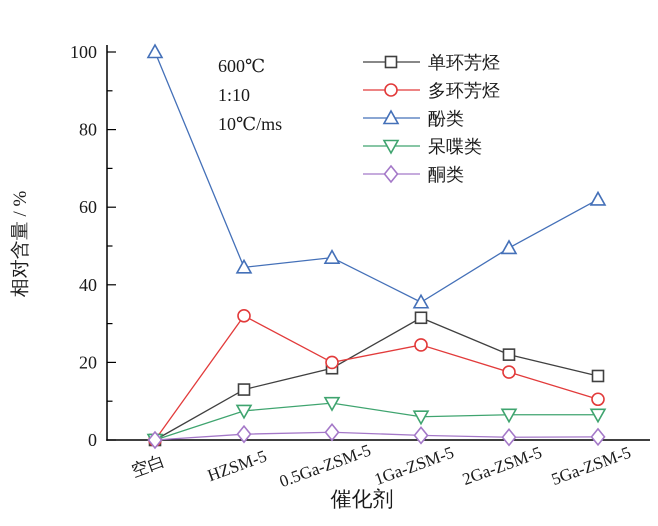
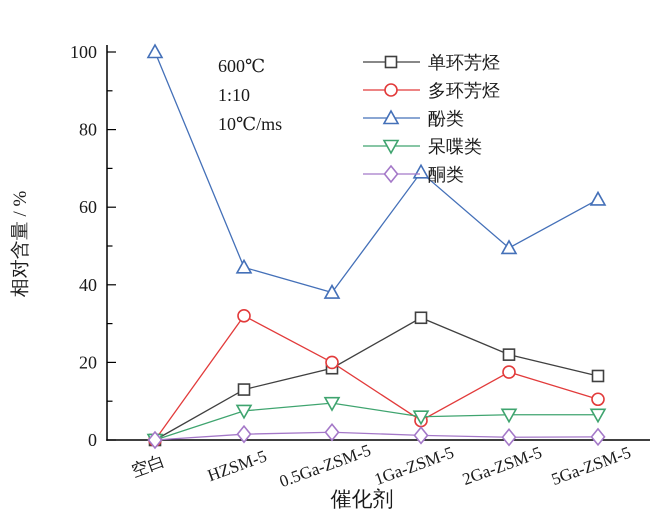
酚类/0.5Ga-ZSM-5: 47 -> 38
多环芳烃/1Ga-ZSM-5: 24 -> 5
酚类/1Ga-ZSM-5: 36 -> 69
